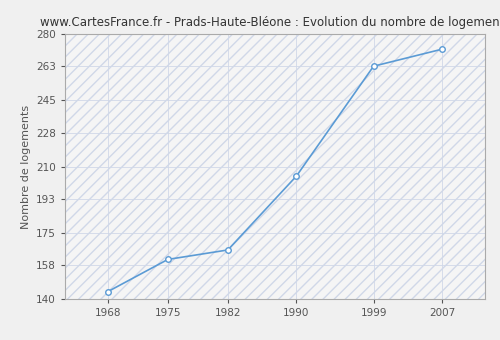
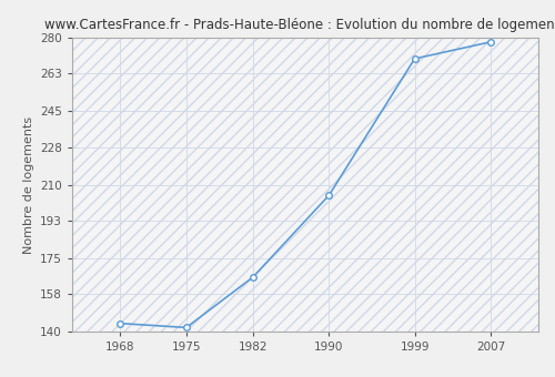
1975: 161 -> 142
1999: 263 -> 270
2007: 272 -> 278
